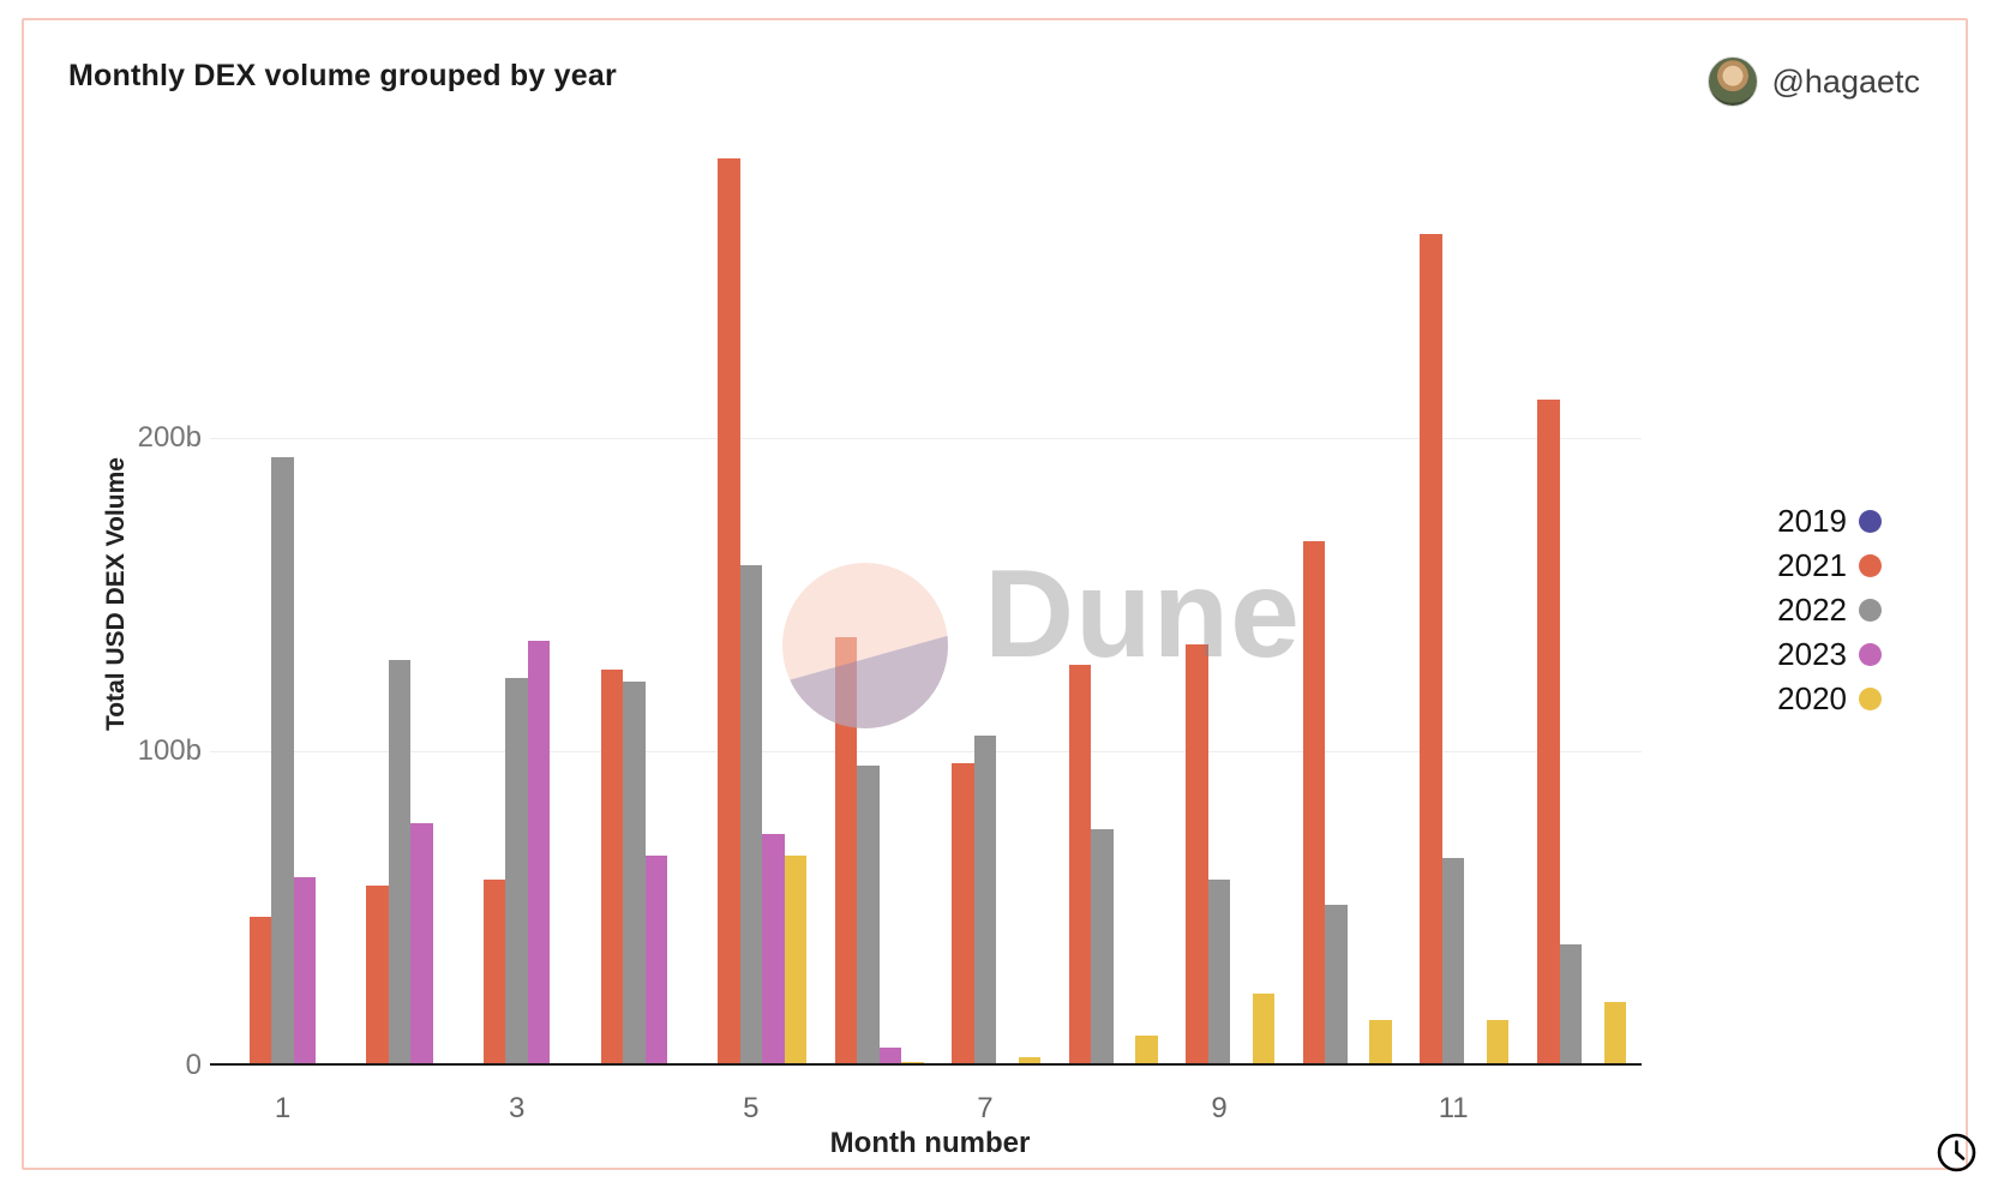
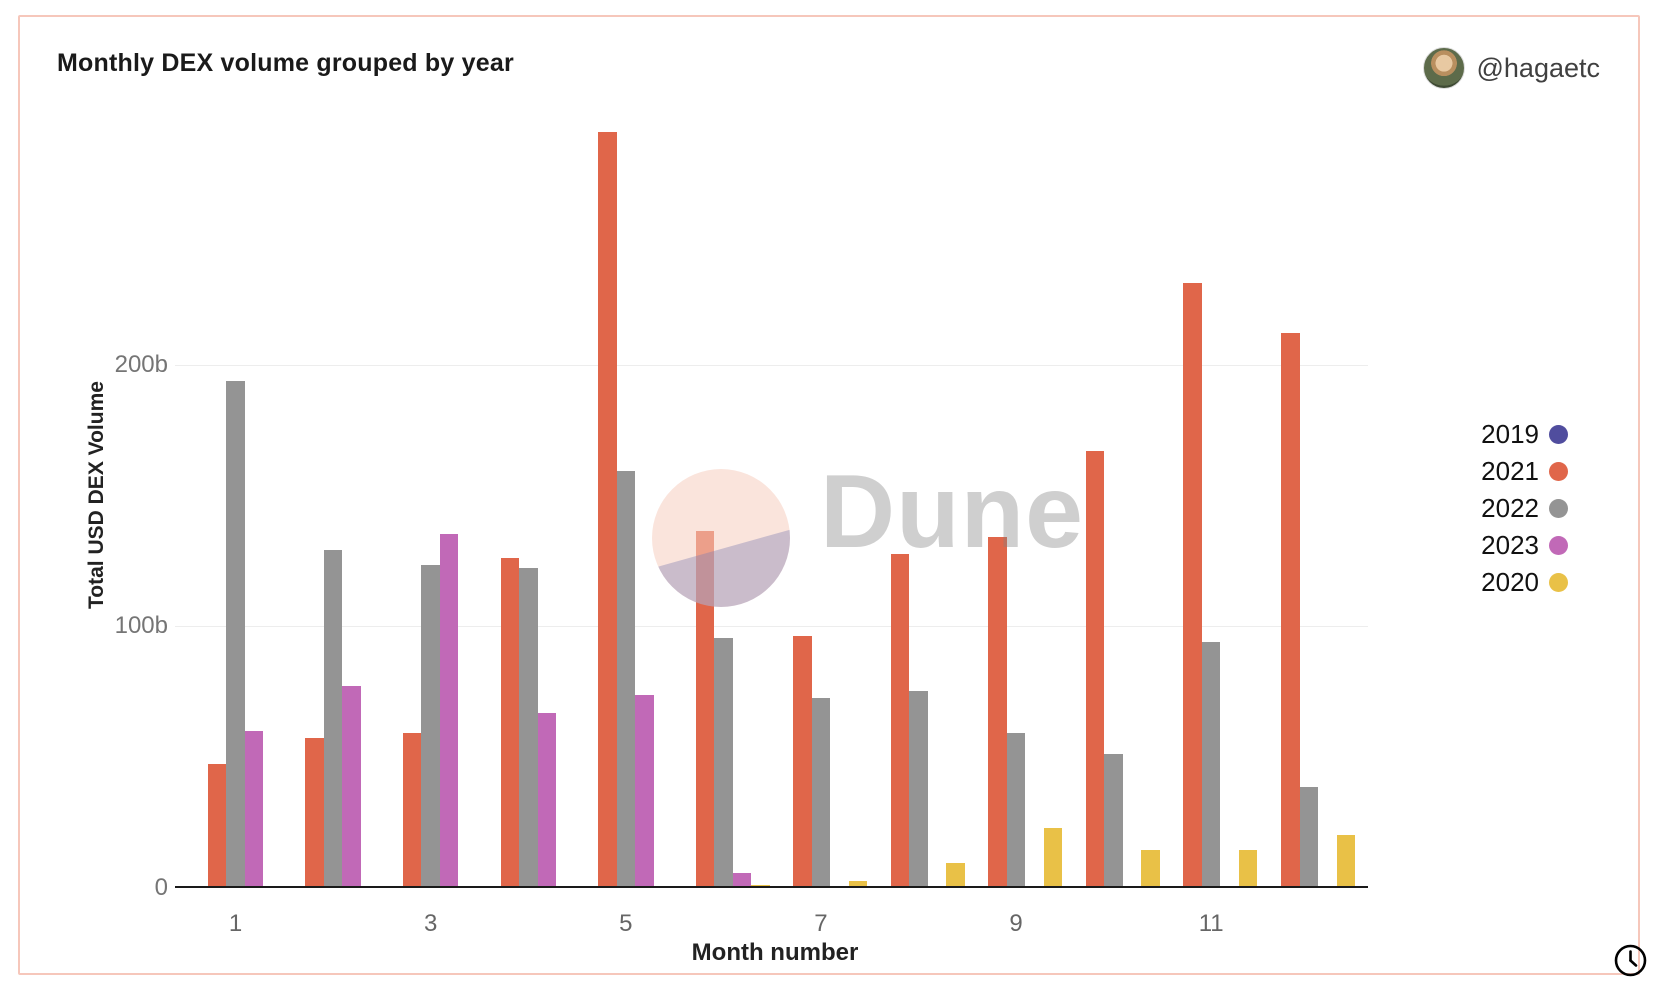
2020/5: 67b -> 1b
2022/7: 105b -> 72b
2021/11: 265b -> 231b
2022/11: 66b -> 94b
